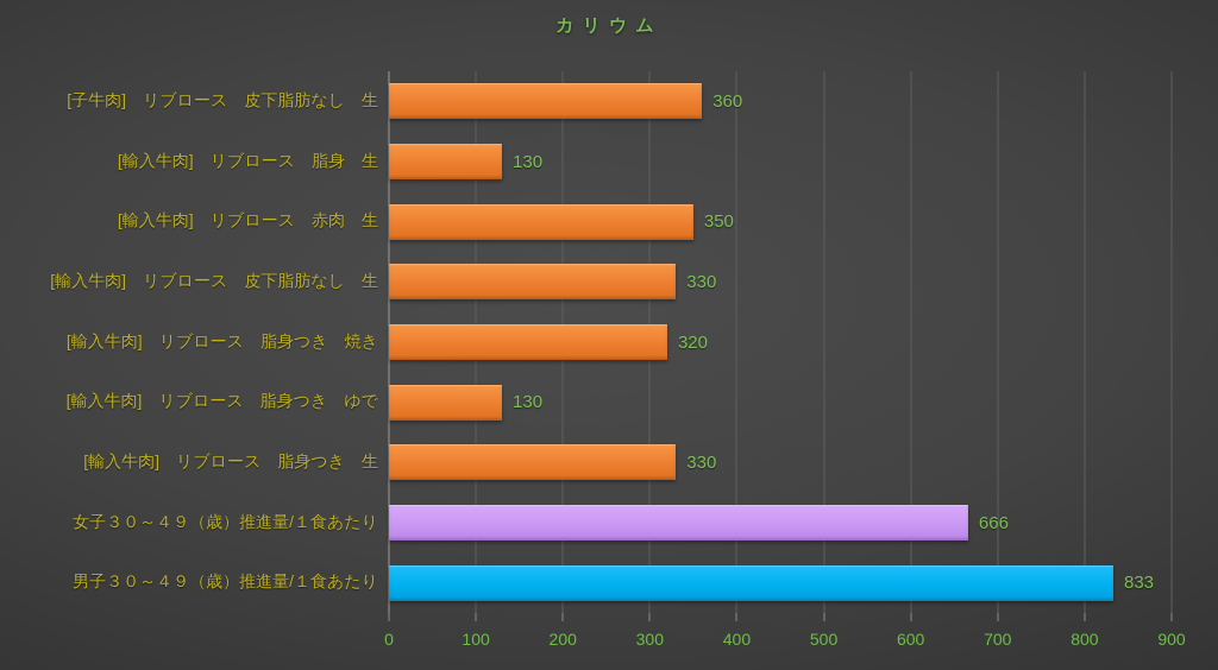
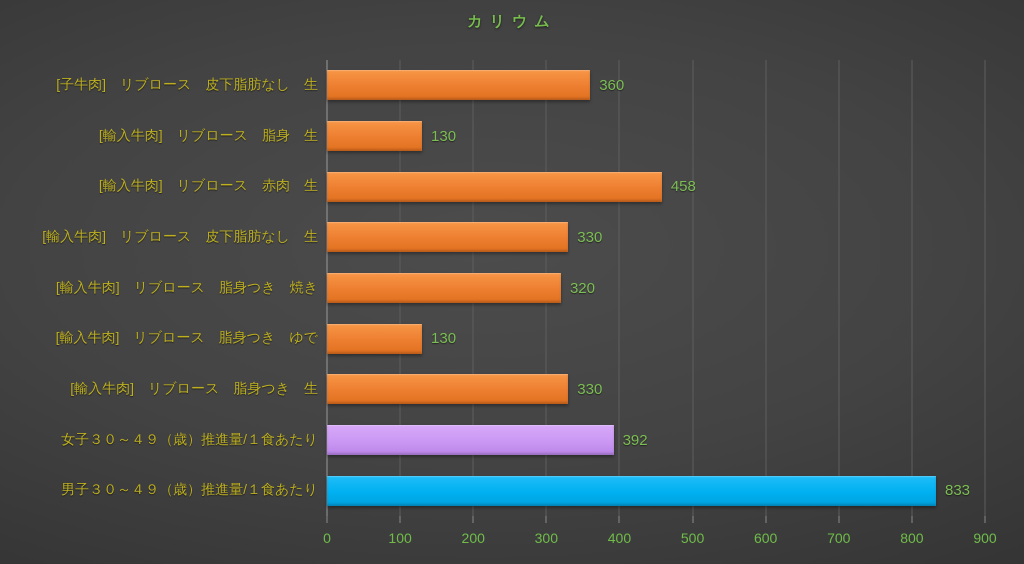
[輸入牛肉] リブロース 赤肉 生: 350 -> 458
女子３０～４９（歳）推進量/１食あたり: 666 -> 392
